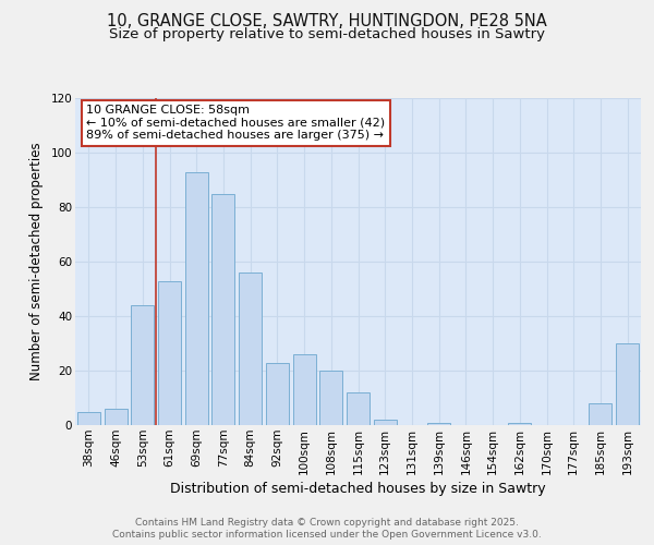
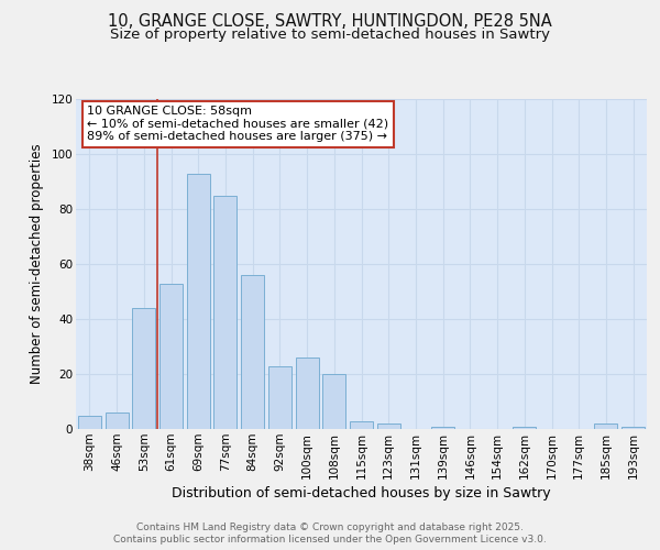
115sqm: 12 -> 3
185sqm: 8 -> 2
193sqm: 30 -> 1
